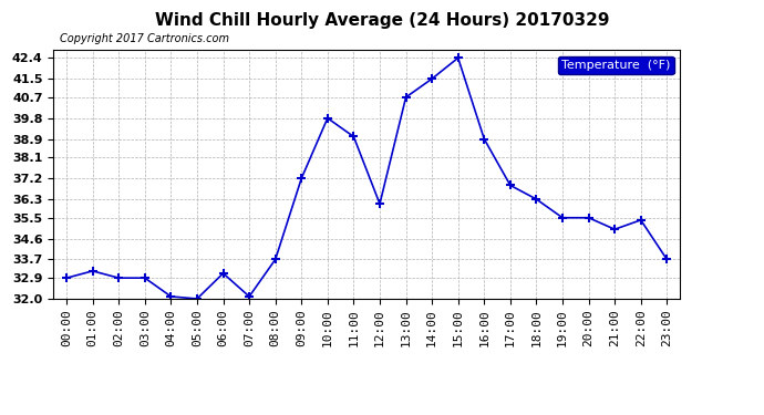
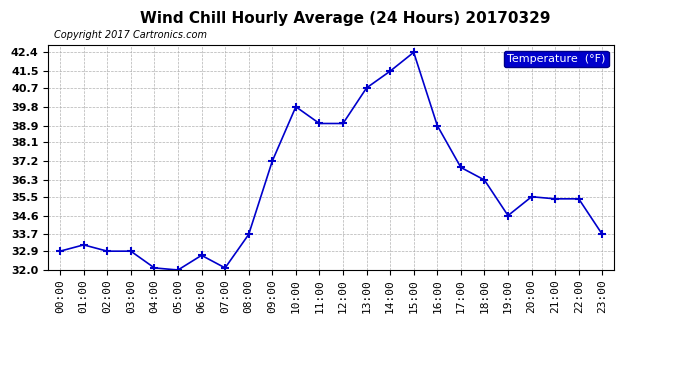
06:00: 33.1 -> 32.7
12:00: 36.1 -> 39.0
19:00: 35.5 -> 34.6
21:00: 35.0 -> 35.4
